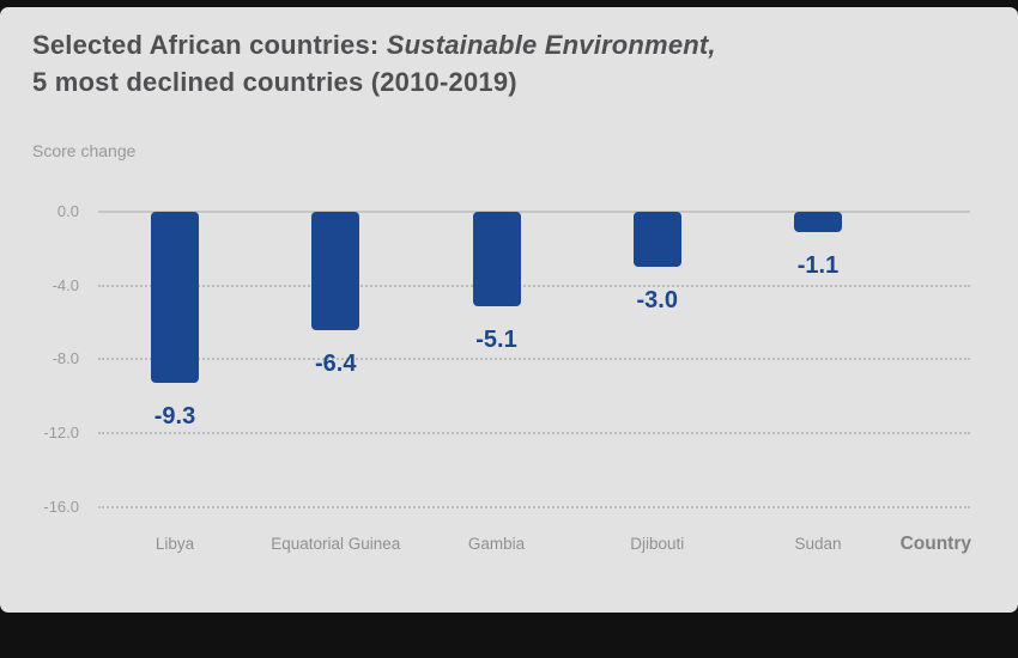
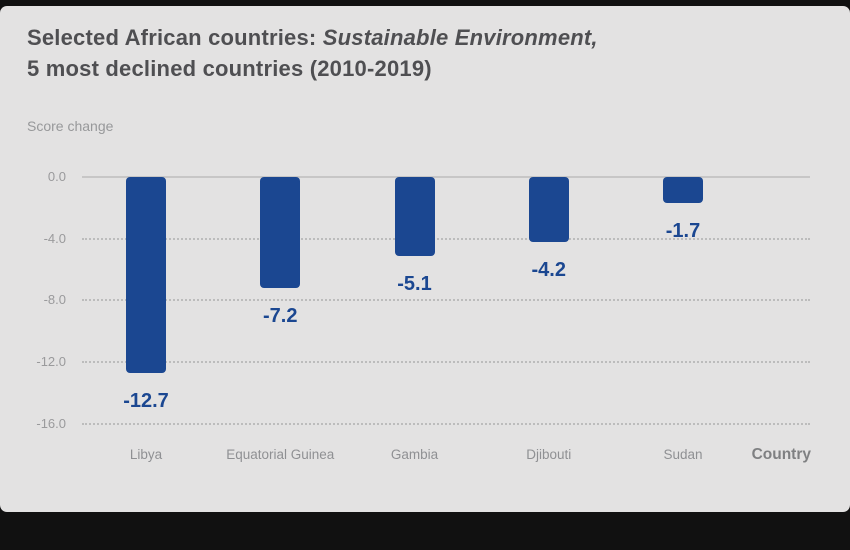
Libya: -9.3 -> -12.7
Equatorial Guinea: -6.4 -> -7.2
Djibouti: -3.0 -> -4.2
Sudan: -1.1 -> -1.7
